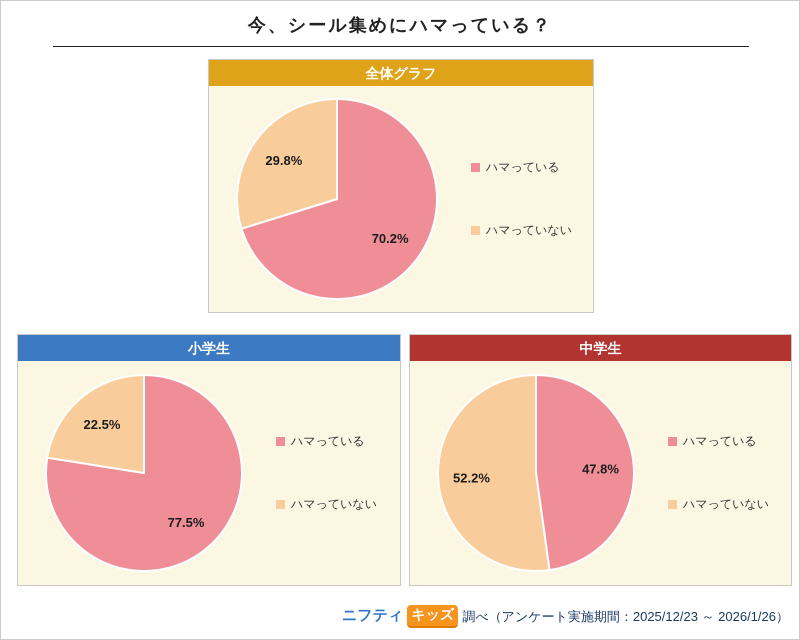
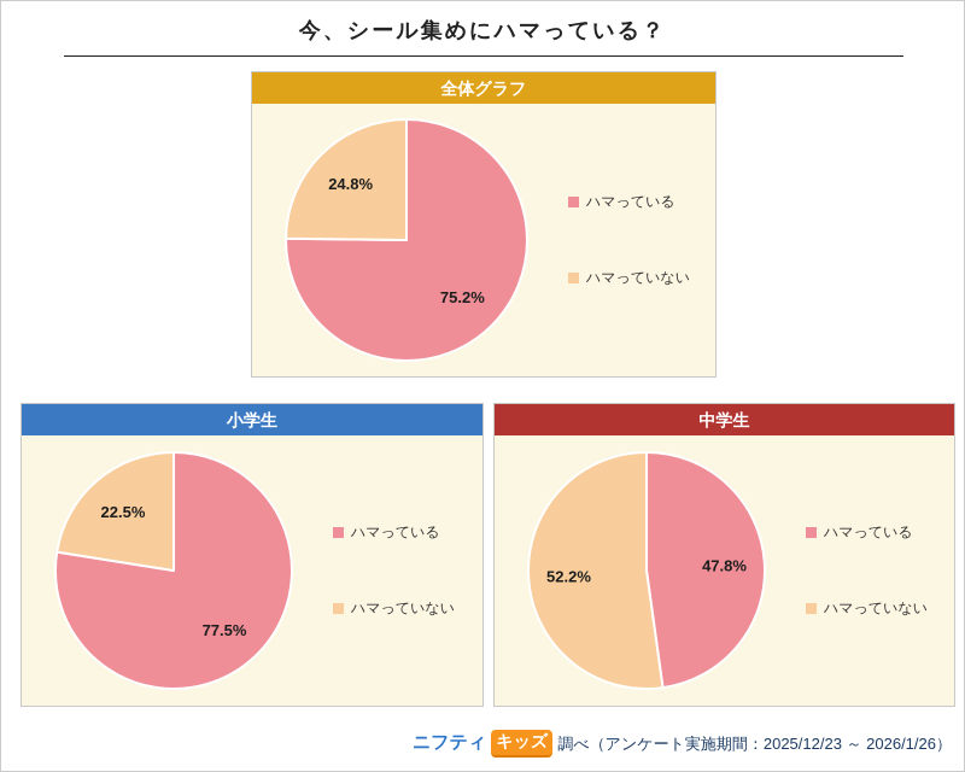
全体グラフ/ハマっている: 70.2% -> 75.2%
全体グラフ/ハマっていない: 29.8% -> 24.8%
